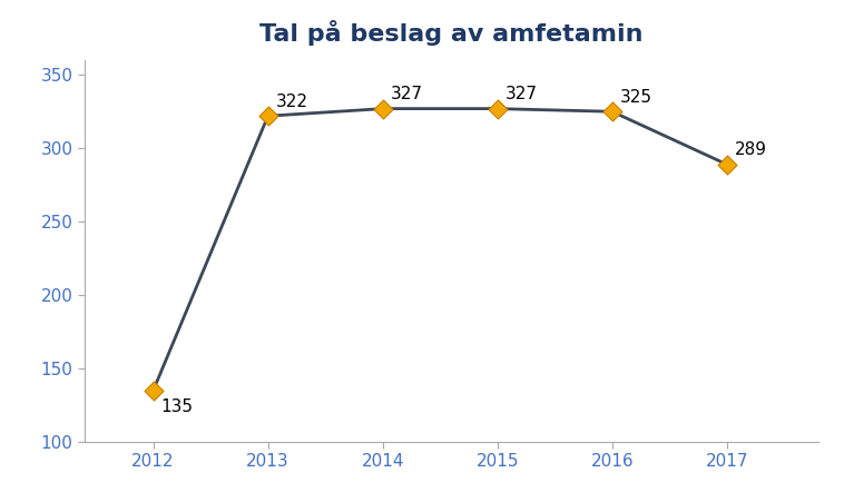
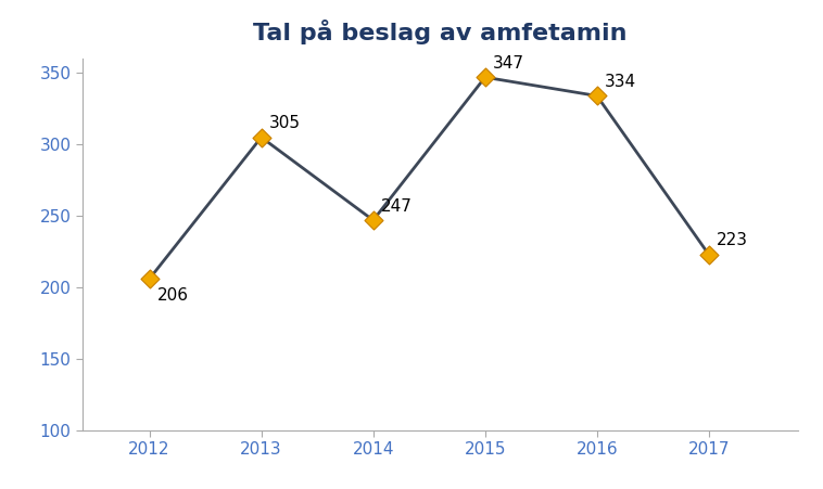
2012: 135 -> 206
2013: 322 -> 305
2014: 327 -> 247
2015: 327 -> 347
2016: 325 -> 334
2017: 289 -> 223
